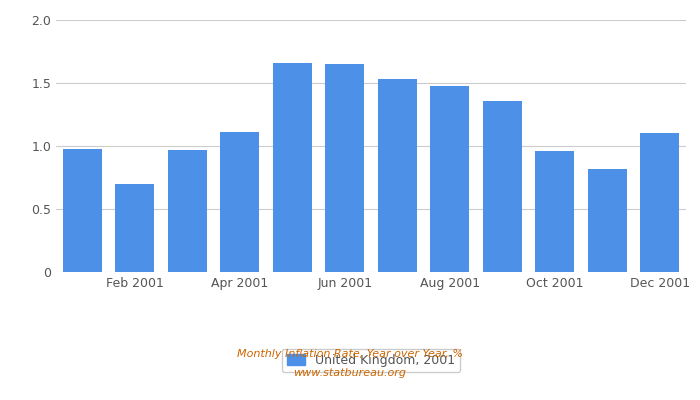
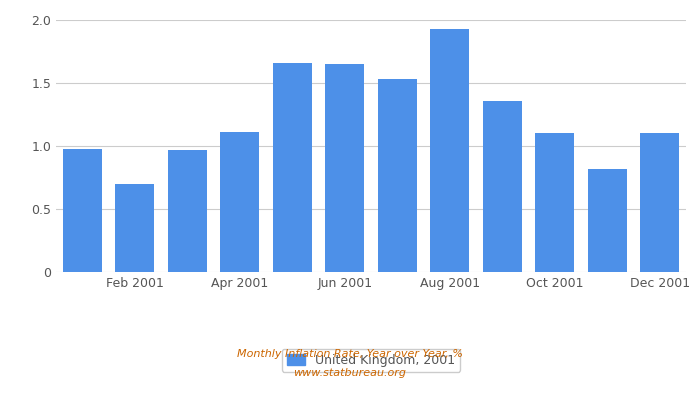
Aug 2001: 1.48 -> 1.93
Oct 2001: 0.96 -> 1.10
